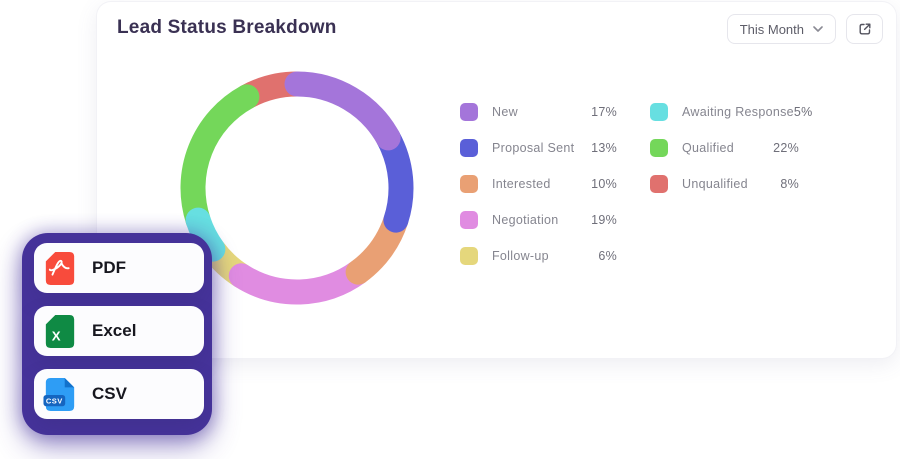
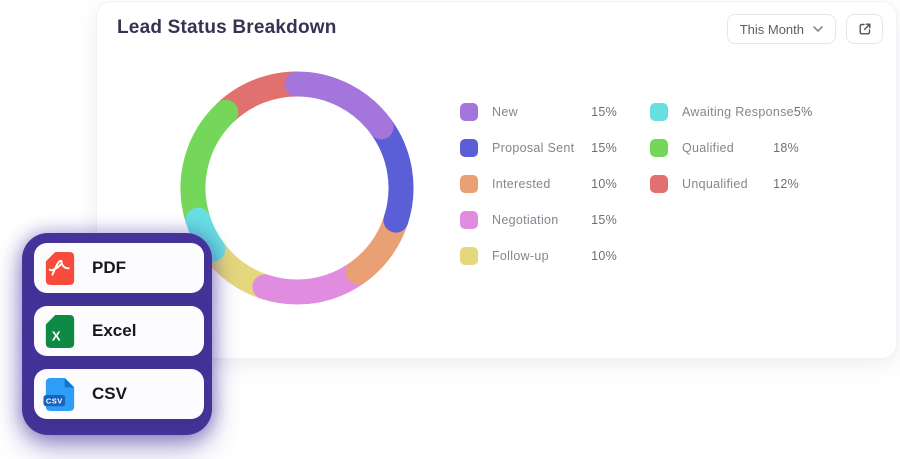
New: 17% -> 15%
Proposal Sent: 13% -> 15%
Negotiation: 19% -> 15%
Follow-up: 6% -> 10%
Qualified: 22% -> 18%
Unqualified: 8% -> 12%
